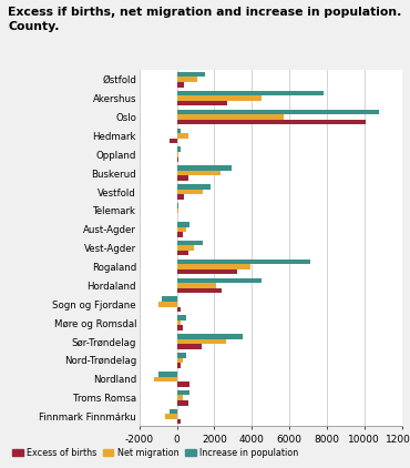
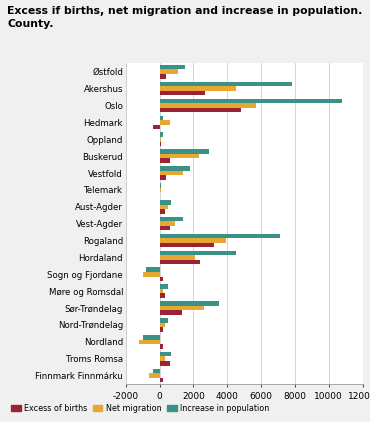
Excess of births/Oslo: 10100 -> 4800
Excess of births/Nordland: 700 -> 200
